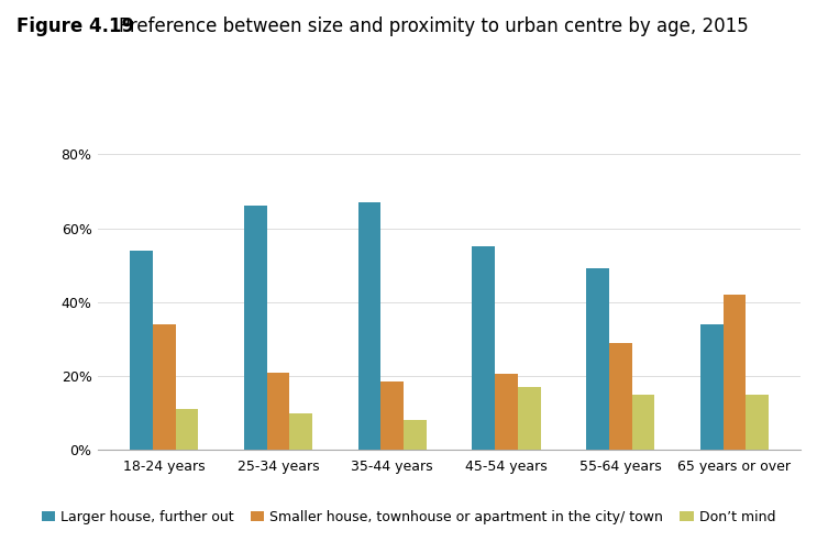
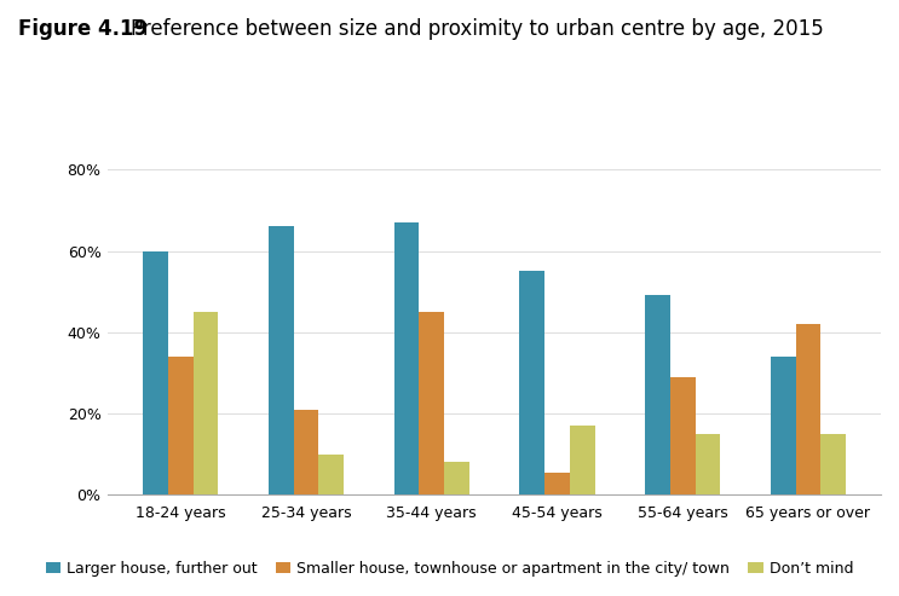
Larger house, further out/18-24 years: 54% -> 60%
Don’t mind/18-24 years: 11% -> 45%
Smaller house, townhouse or apartment in the city/ town/35-44 years: 18.5% -> 45.0%
Smaller house, townhouse or apartment in the city/ town/45-54 years: 20.5% -> 5.5%
